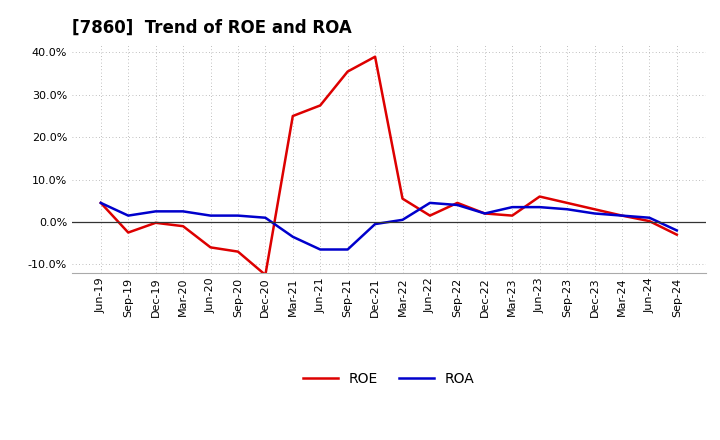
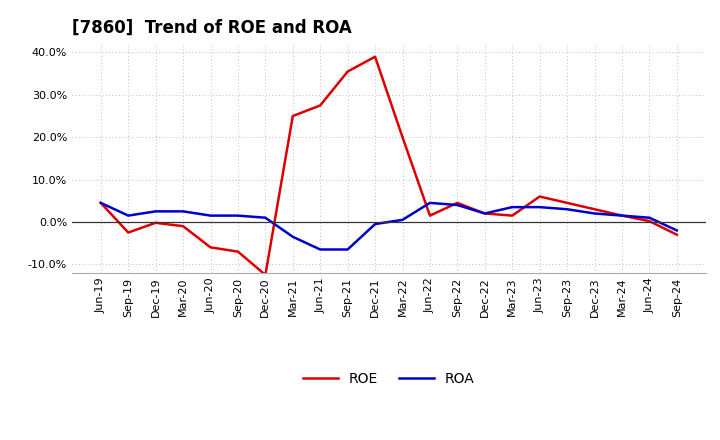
ROE/Mar-22: 5.5% -> 20.0%
